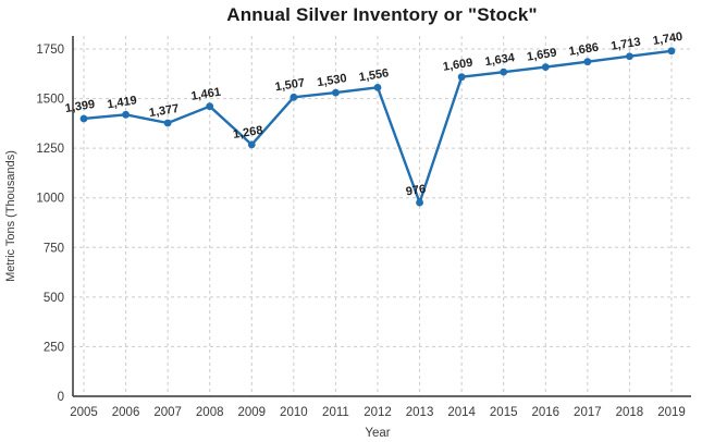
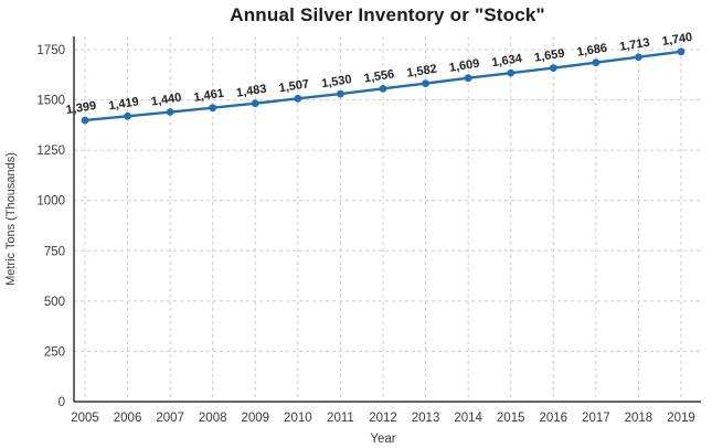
2007: 1,377 -> 1,440
2009: 1,268 -> 1,483
2013: 976 -> 1,582
